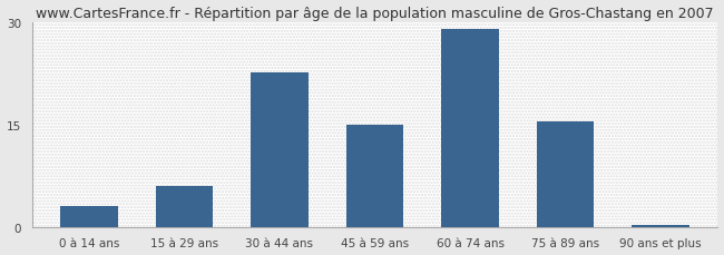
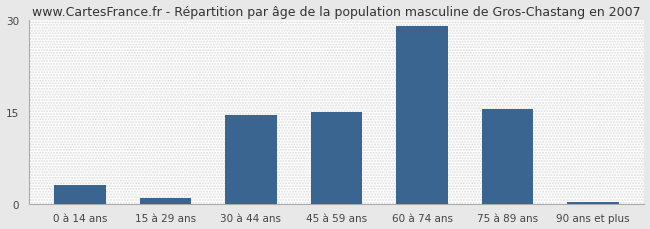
15 à 29 ans: 6.0 -> 1.0
30 à 44 ans: 22.6 -> 14.5
